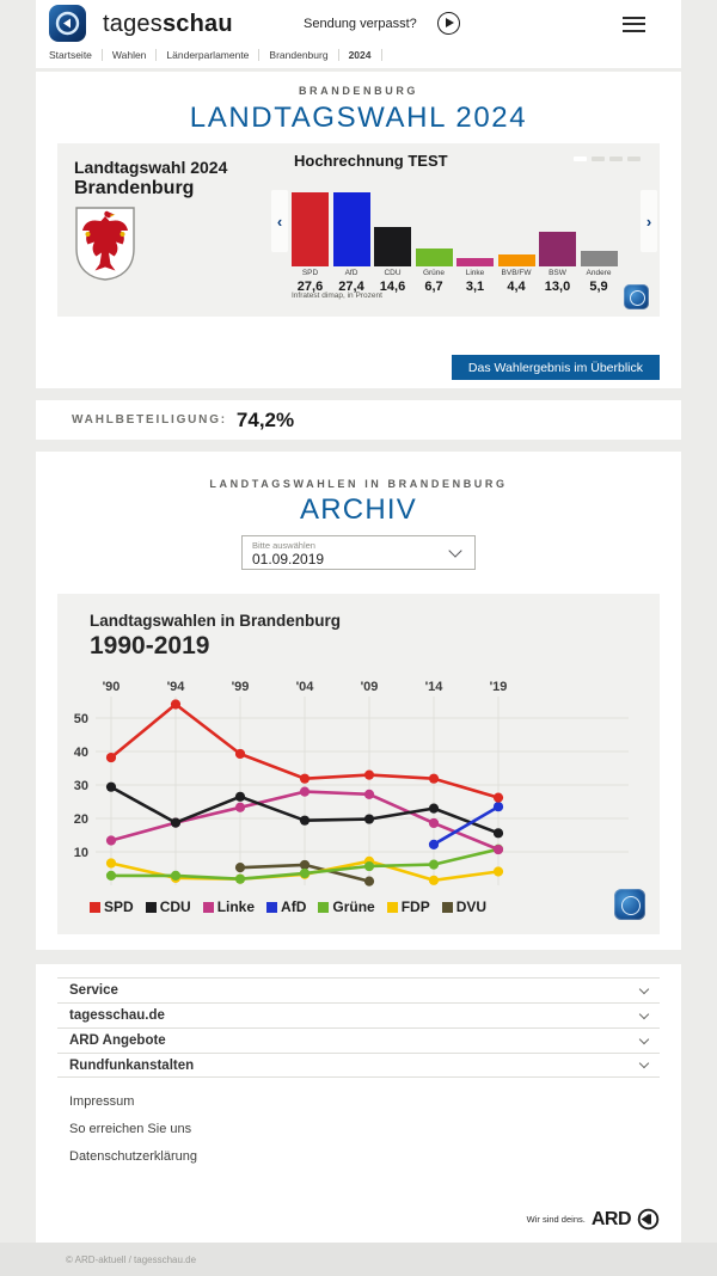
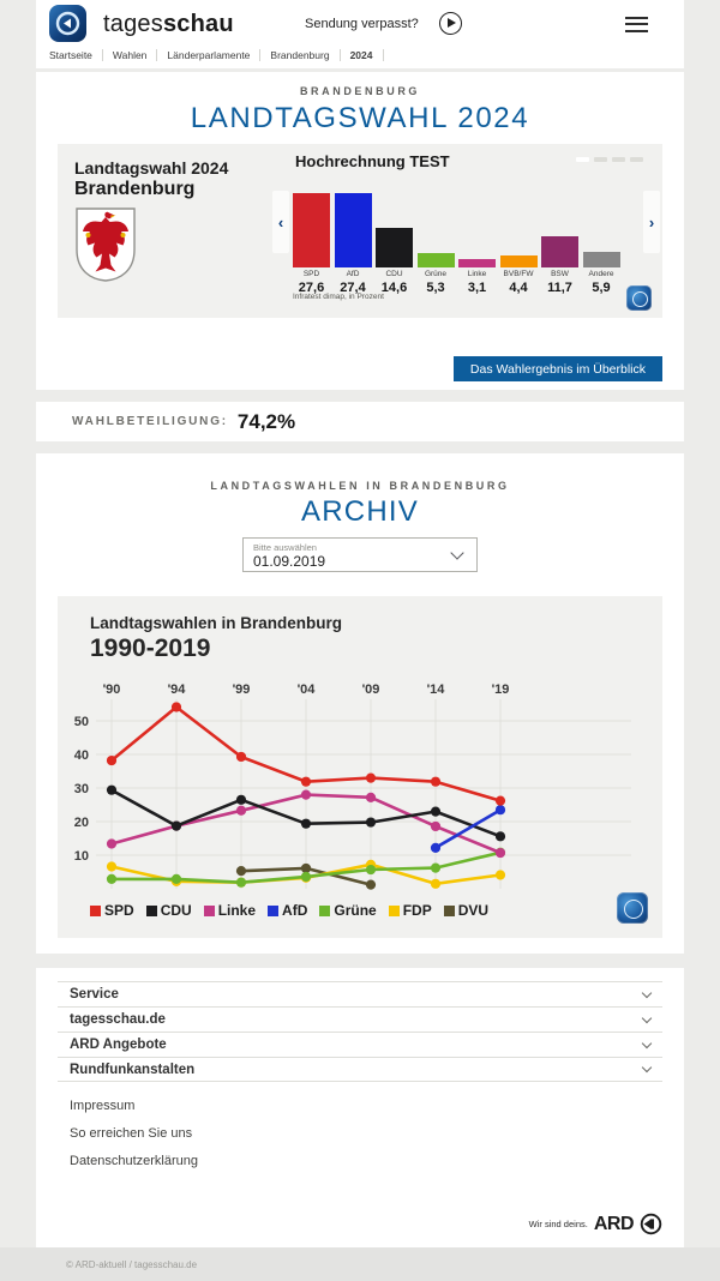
Hochrechnung TEST/Grüne: 6,7 -> 5,3
Hochrechnung TEST/BSW: 13,0 -> 11,7
